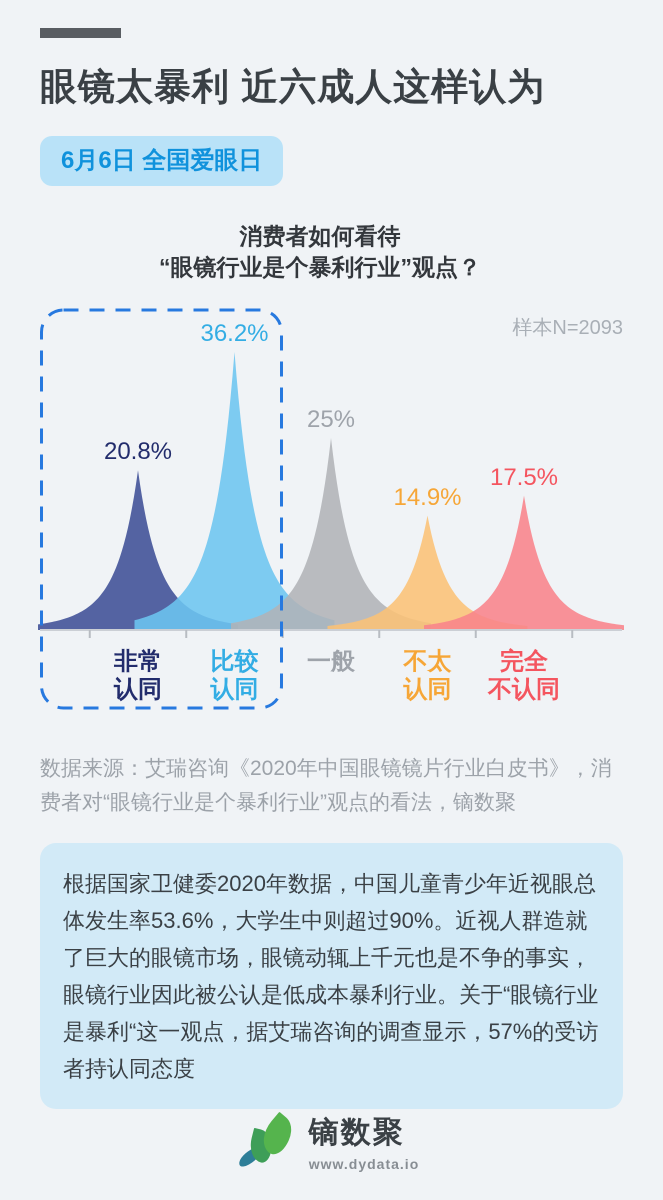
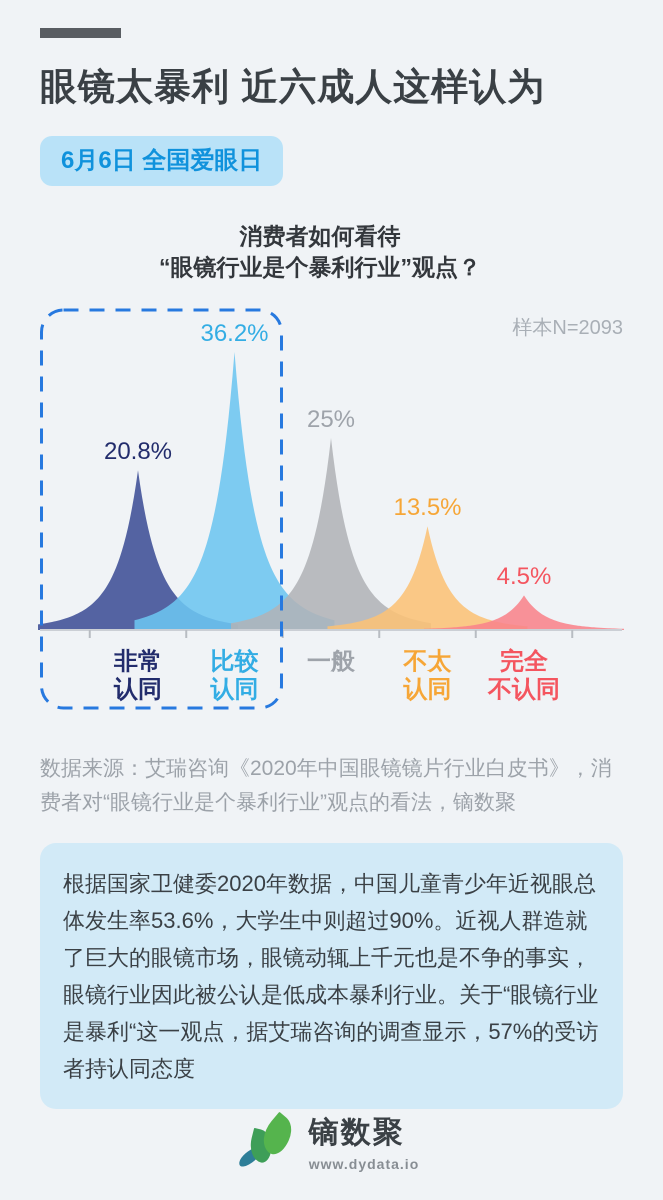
不太认同: 14.9% -> 13.5%
完全不认同: 17.5% -> 4.5%
